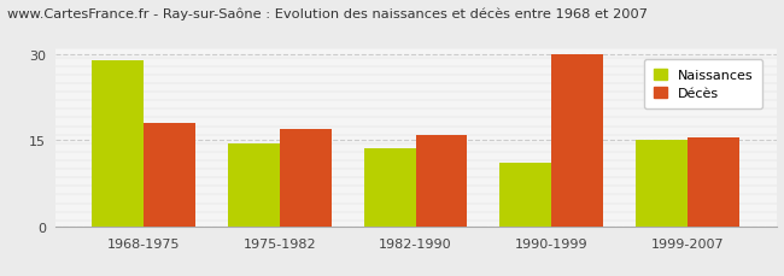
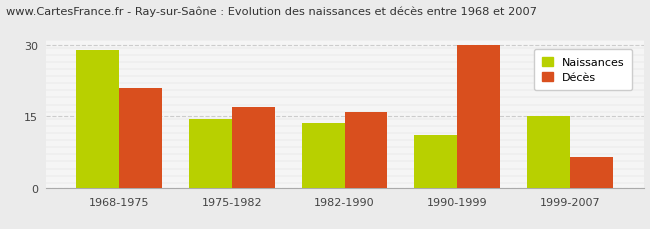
Décès/1968-1975: 18.0 -> 21.0
Décès/1999-2007: 15.5 -> 6.5
